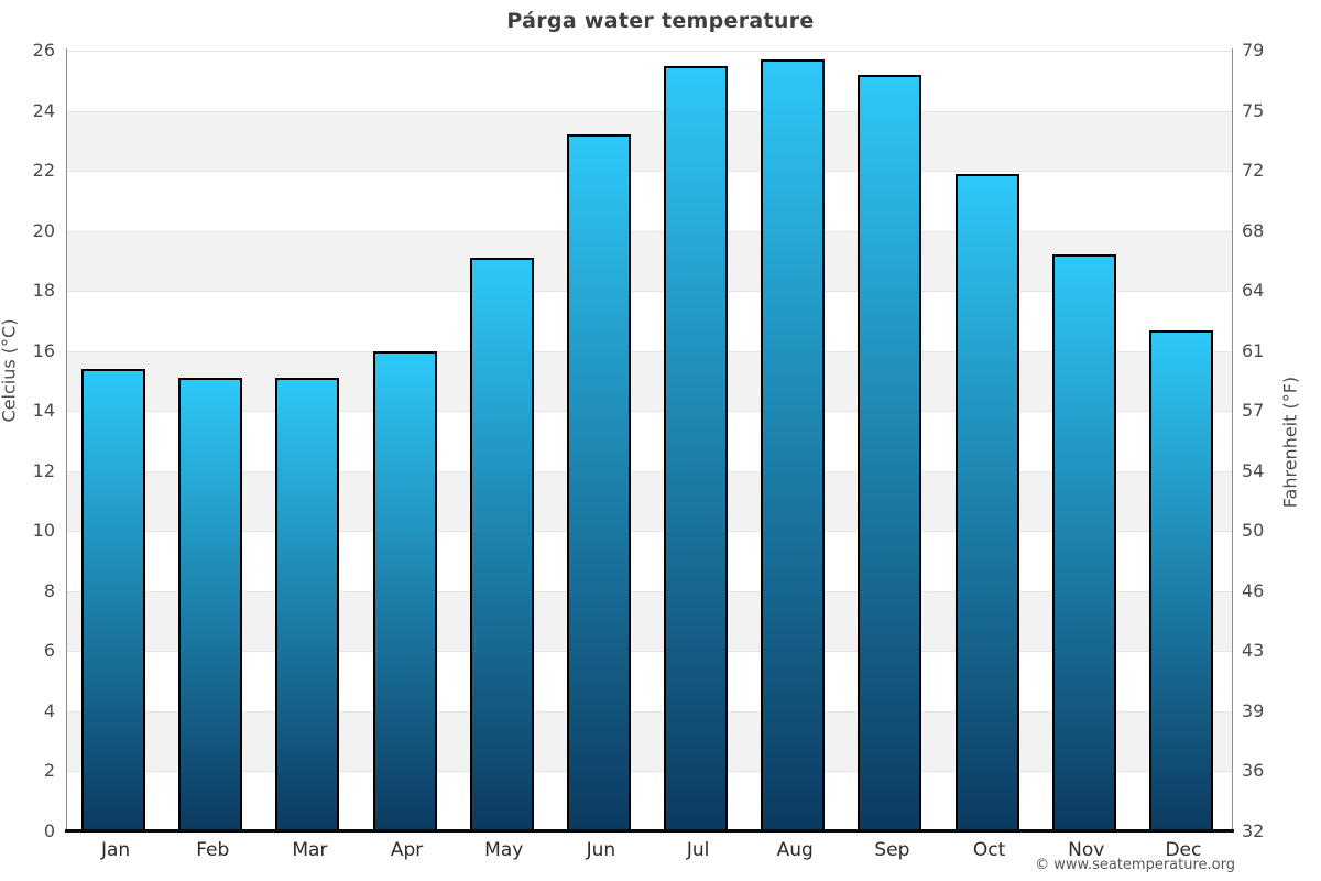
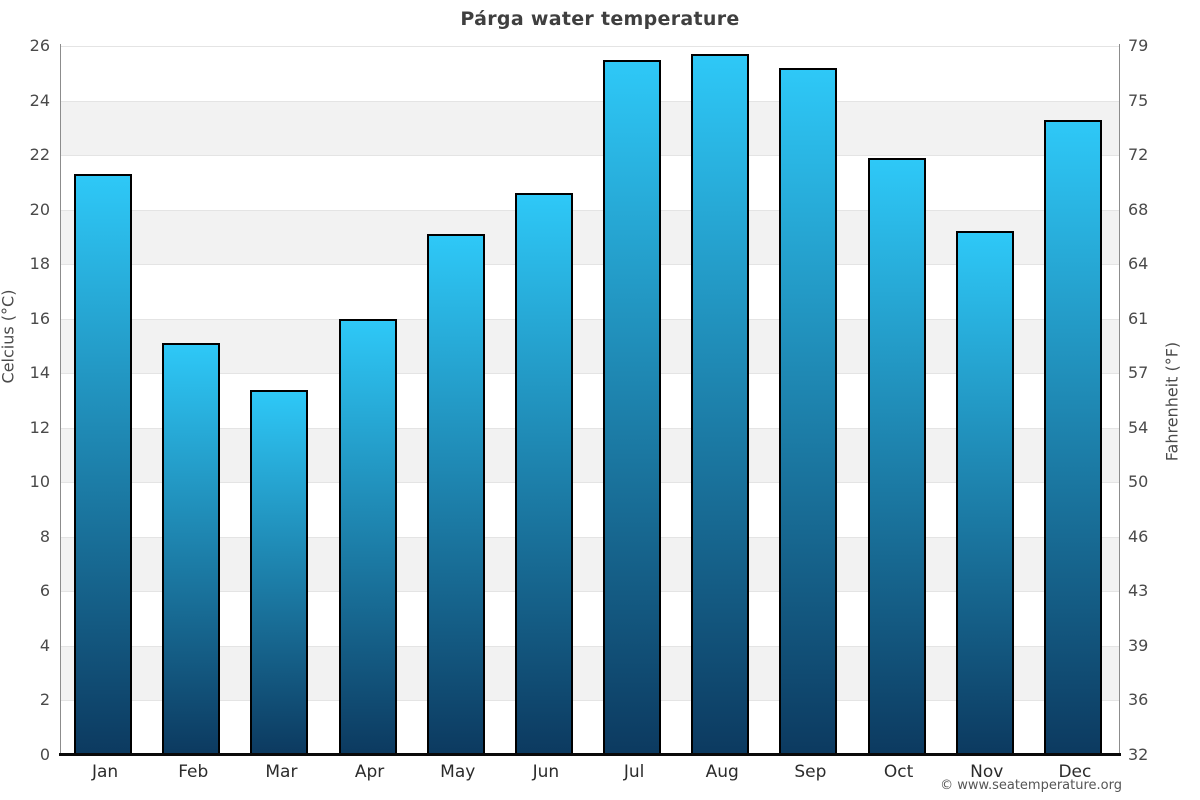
Jan: 15.4 -> 21.3
Mar: 15.1 -> 13.4
Jun: 23.2 -> 20.6
Dec: 16.7 -> 23.3
